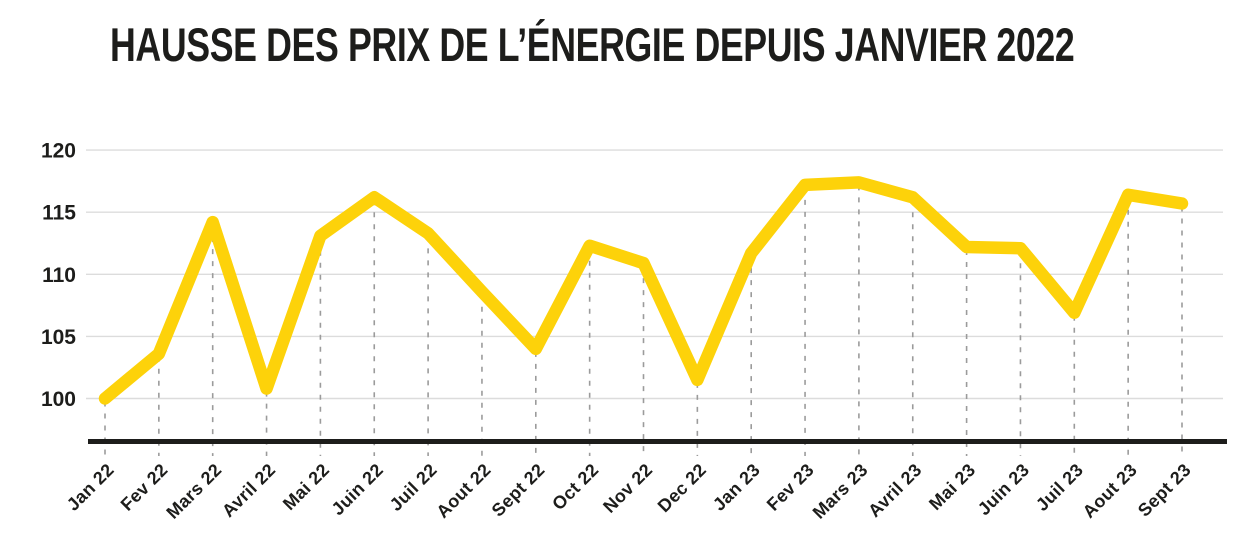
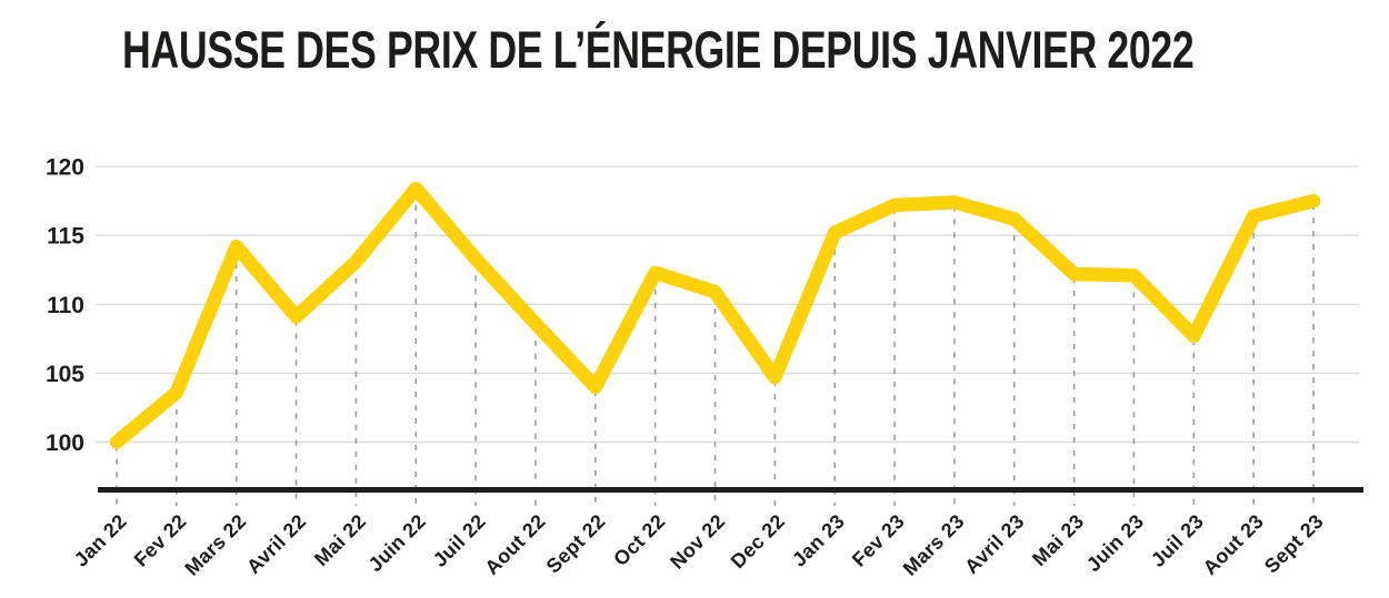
Avril 22: 100.8 -> 109.1
Juin 22: 116.2 -> 118.4
Dec 22: 101.5 -> 104.7
Jan 23: 111.7 -> 115.2
Juil 23: 106.9 -> 107.7
Sept 23: 115.7 -> 117.5
